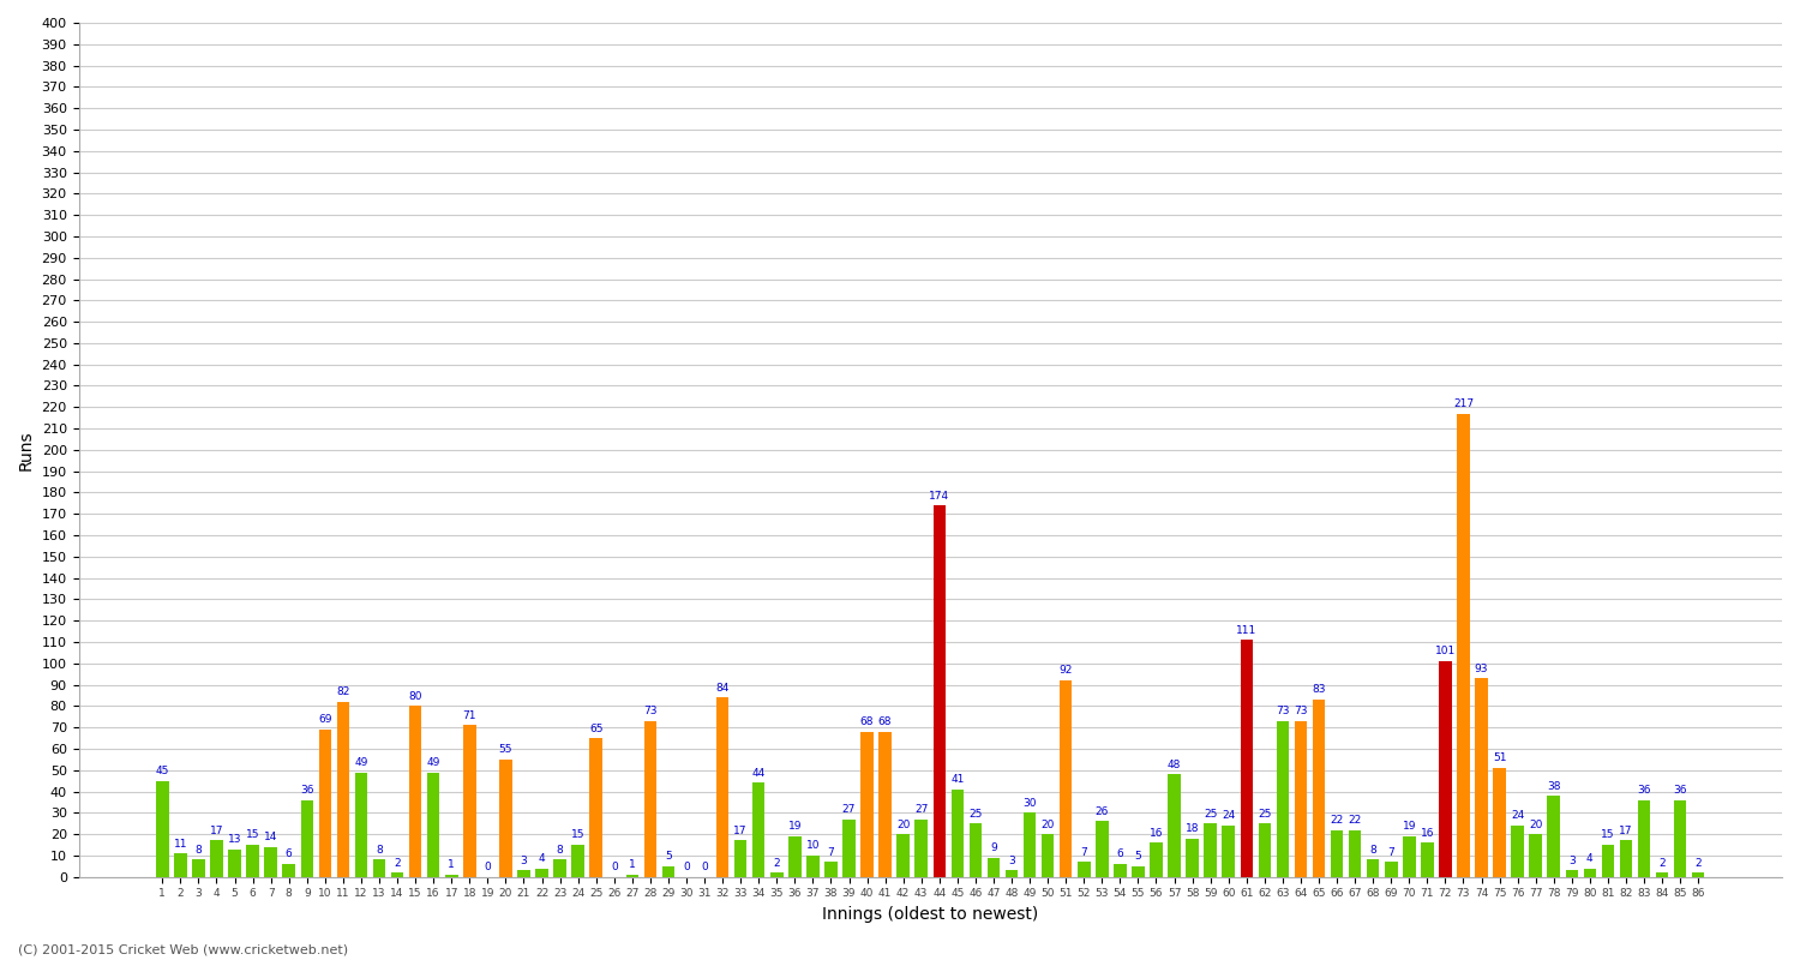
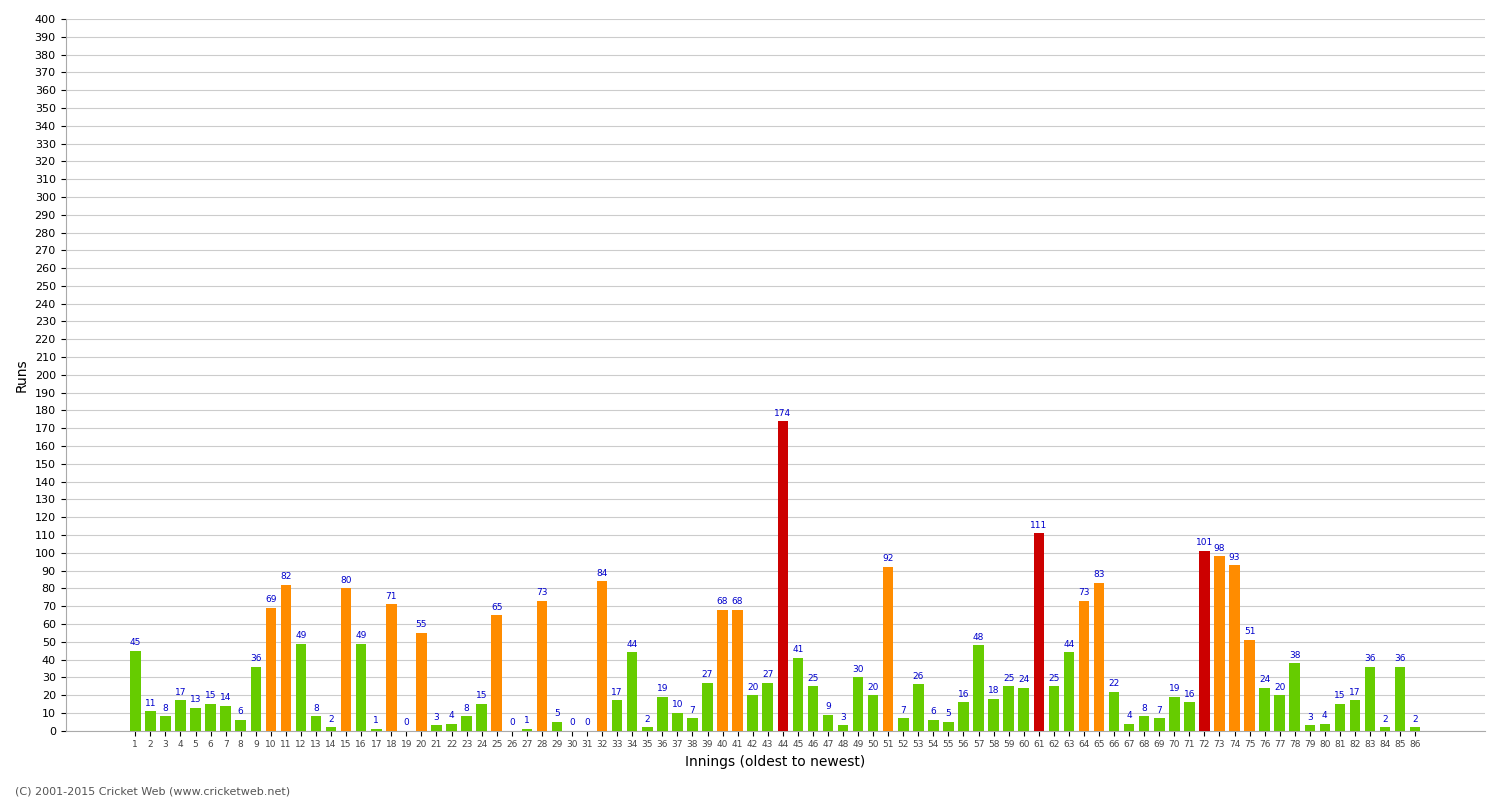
63: 73 -> 44
67: 22 -> 4
73: 217 -> 98
